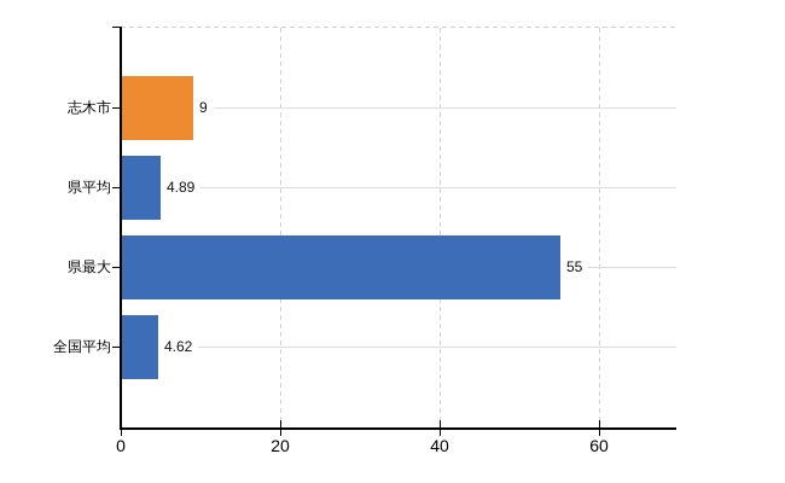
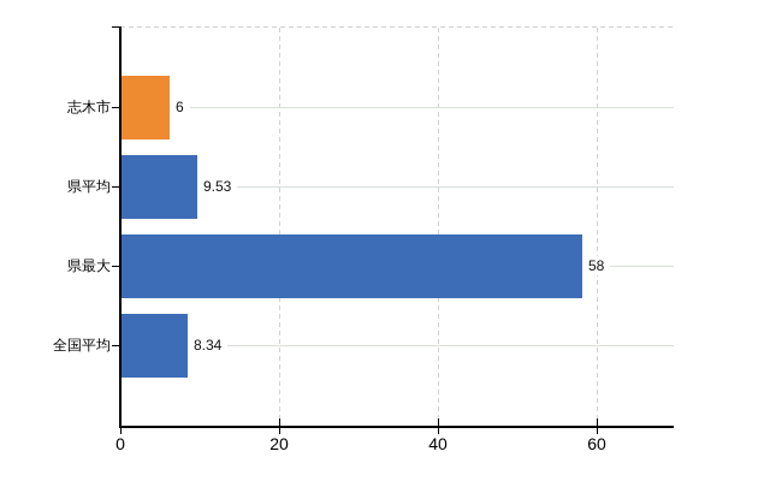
志木市: 9 -> 6
県平均: 4.89 -> 9.53
県最大: 55 -> 58
全国平均: 4.62 -> 8.34
